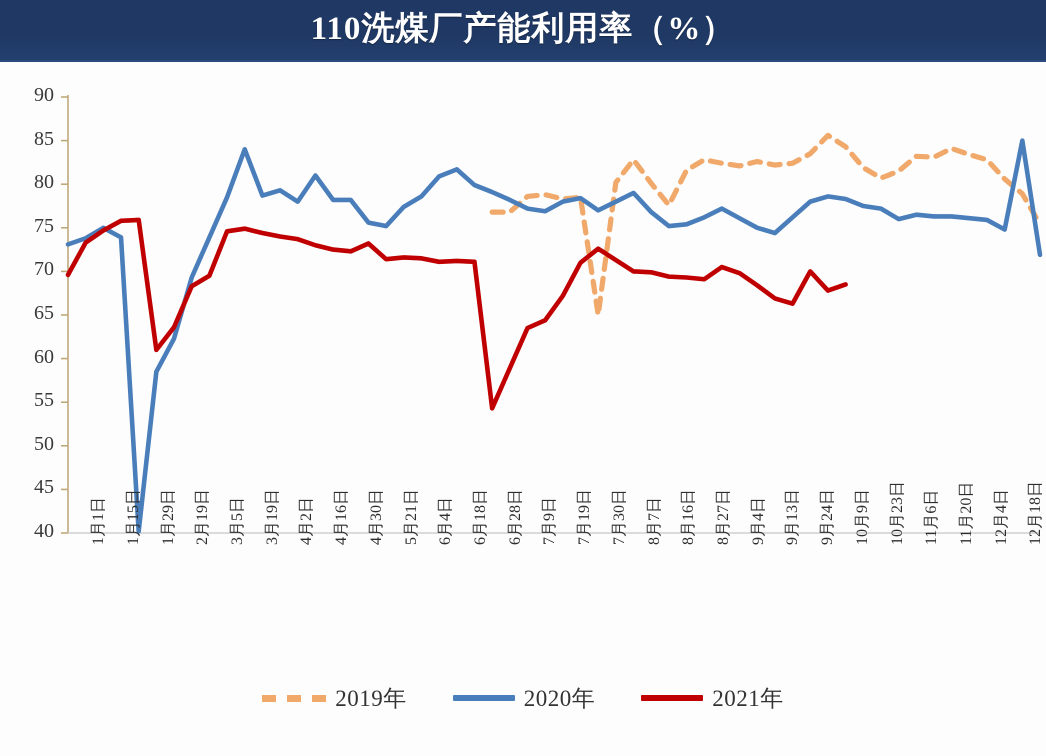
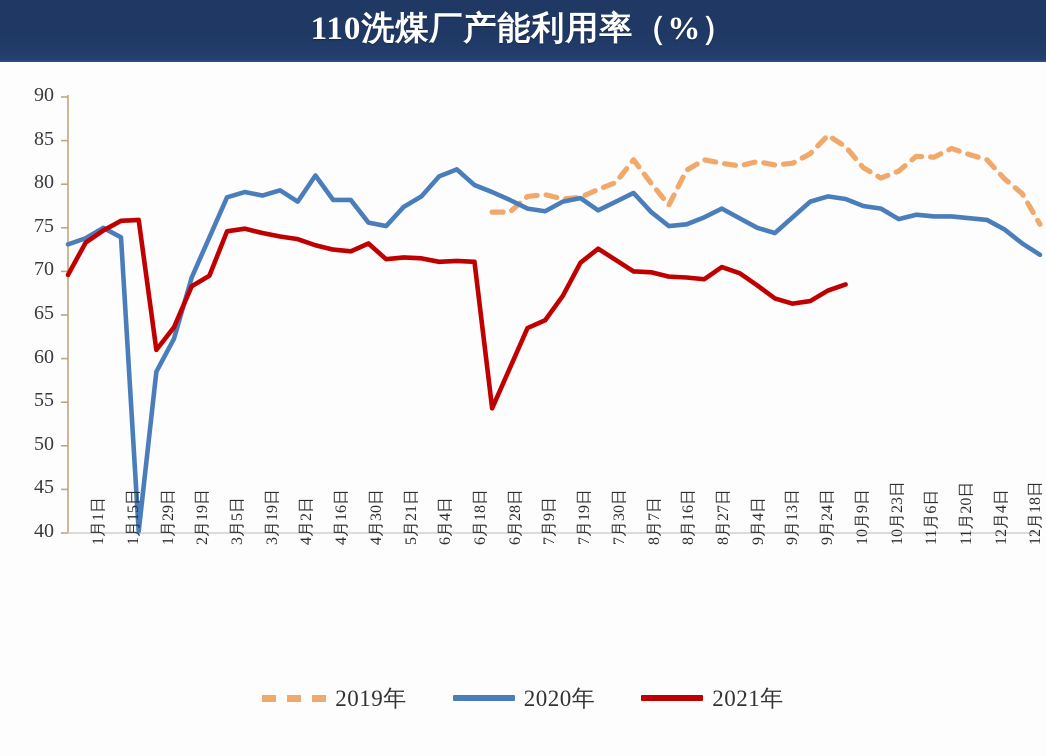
2020年/3月19日: 84 -> 79
2019年/7月30日: 65 -> 79
2021年/9月24日: 70 -> 67
2020年/12月18日: 85 -> 73
